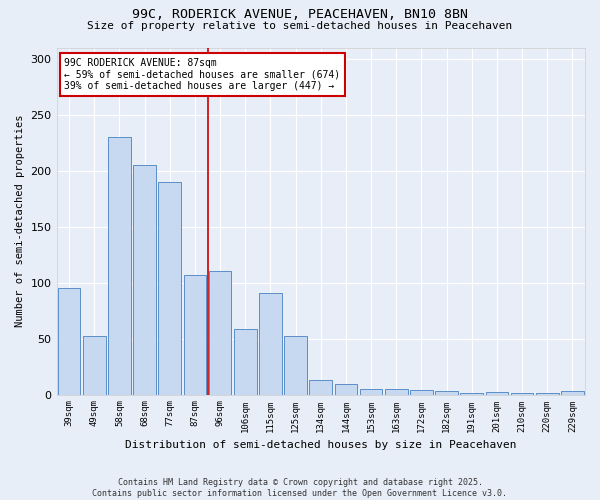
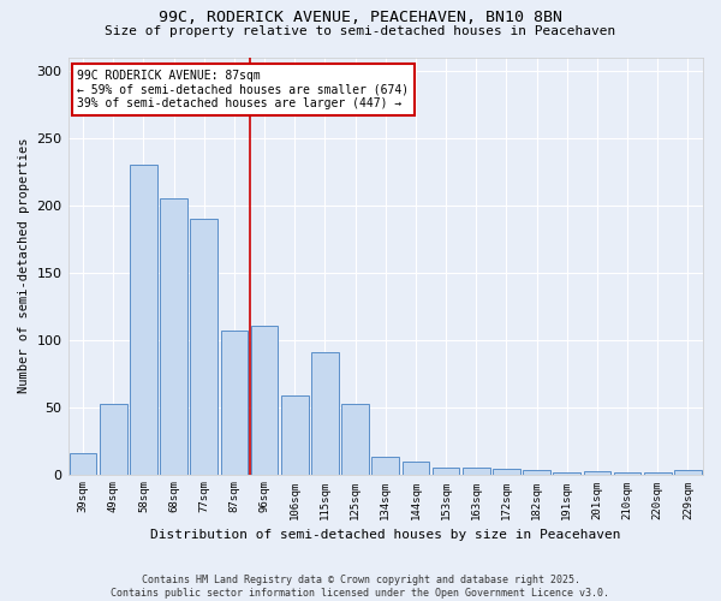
39sqm: 95 -> 16
